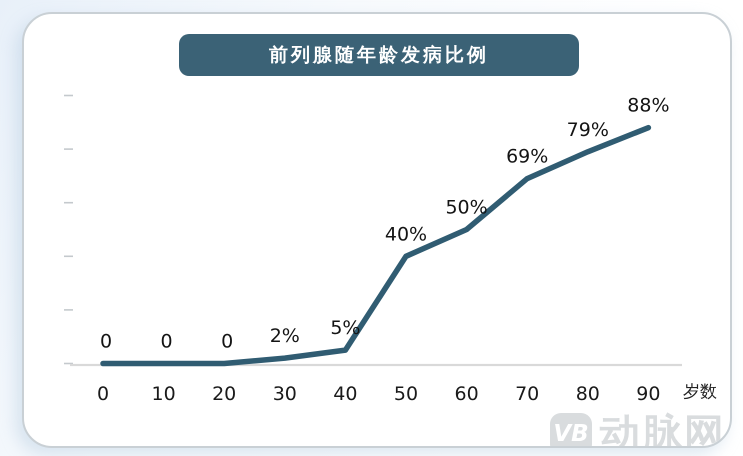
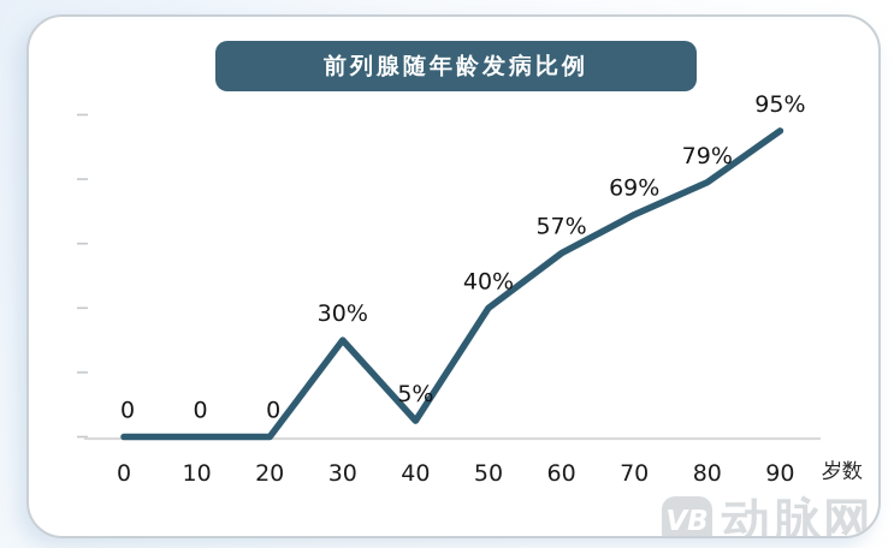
30: 2% -> 30%
60: 50% -> 57%
90: 88% -> 95%
